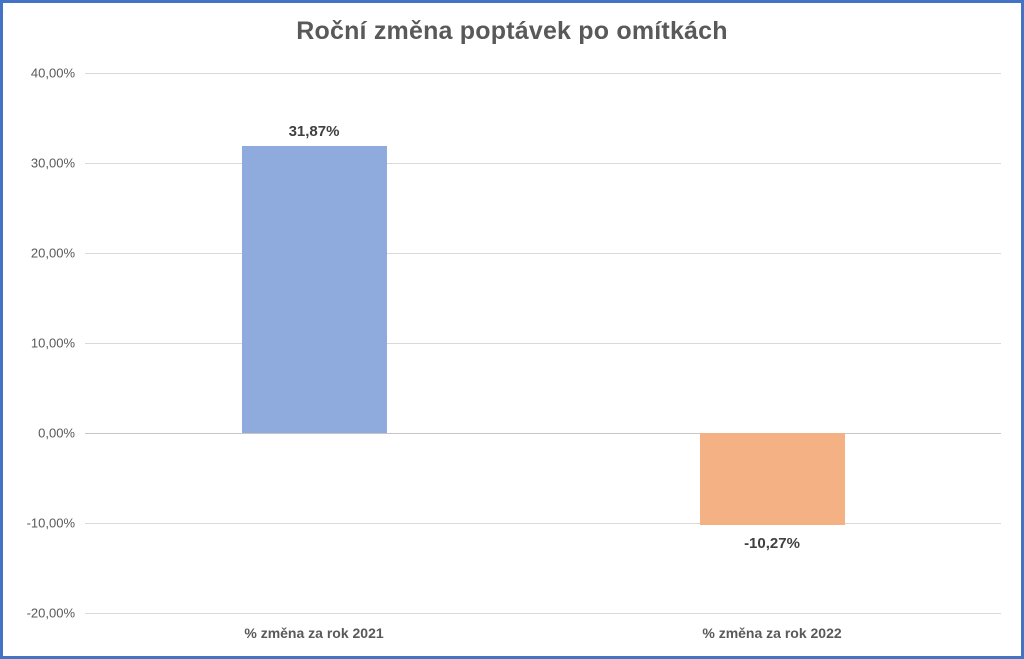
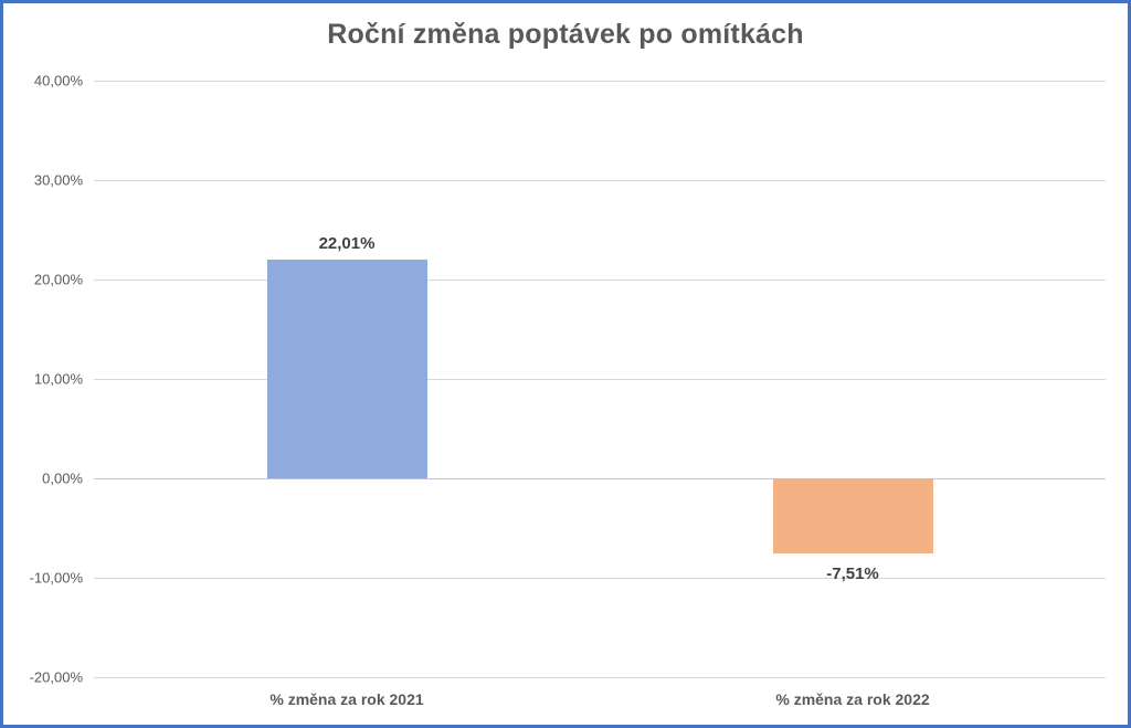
% změna za rok 2021: 31,87% -> 22,01%
% změna za rok 2022: -10,27% -> -7,51%
